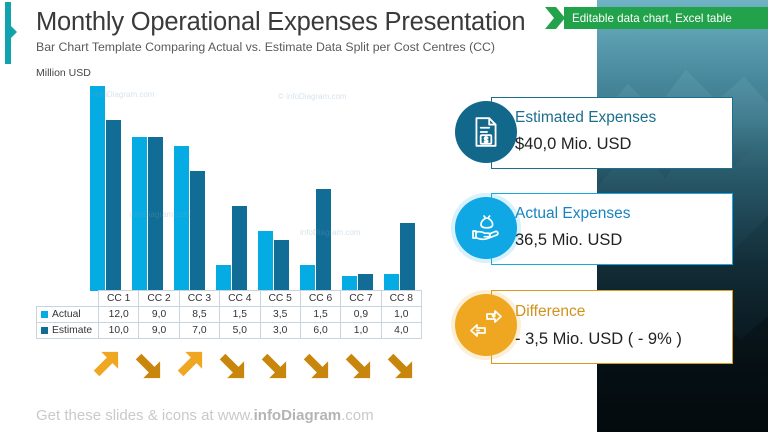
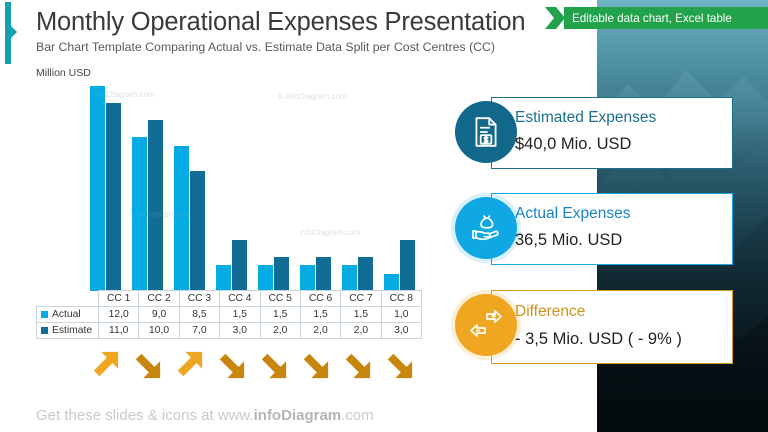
Estimate/CC 1: 10,0 -> 11,0
Estimate/CC 2: 9,0 -> 10,0
Estimate/CC 4: 5,0 -> 3,0
Actual/CC 5: 3,5 -> 1,5
Estimate/CC 5: 3,0 -> 2,0
Estimate/CC 6: 6,0 -> 2,0
Actual/CC 7: 0,9 -> 1,5
Estimate/CC 7: 1,0 -> 2,0
Estimate/CC 8: 4,0 -> 3,0
